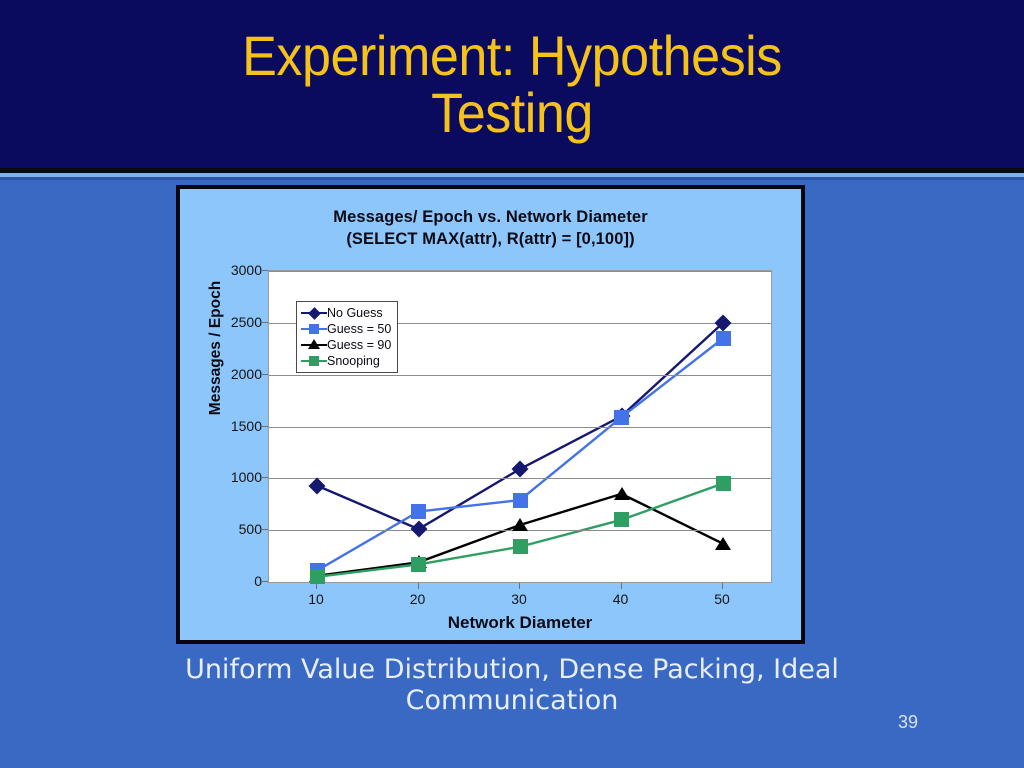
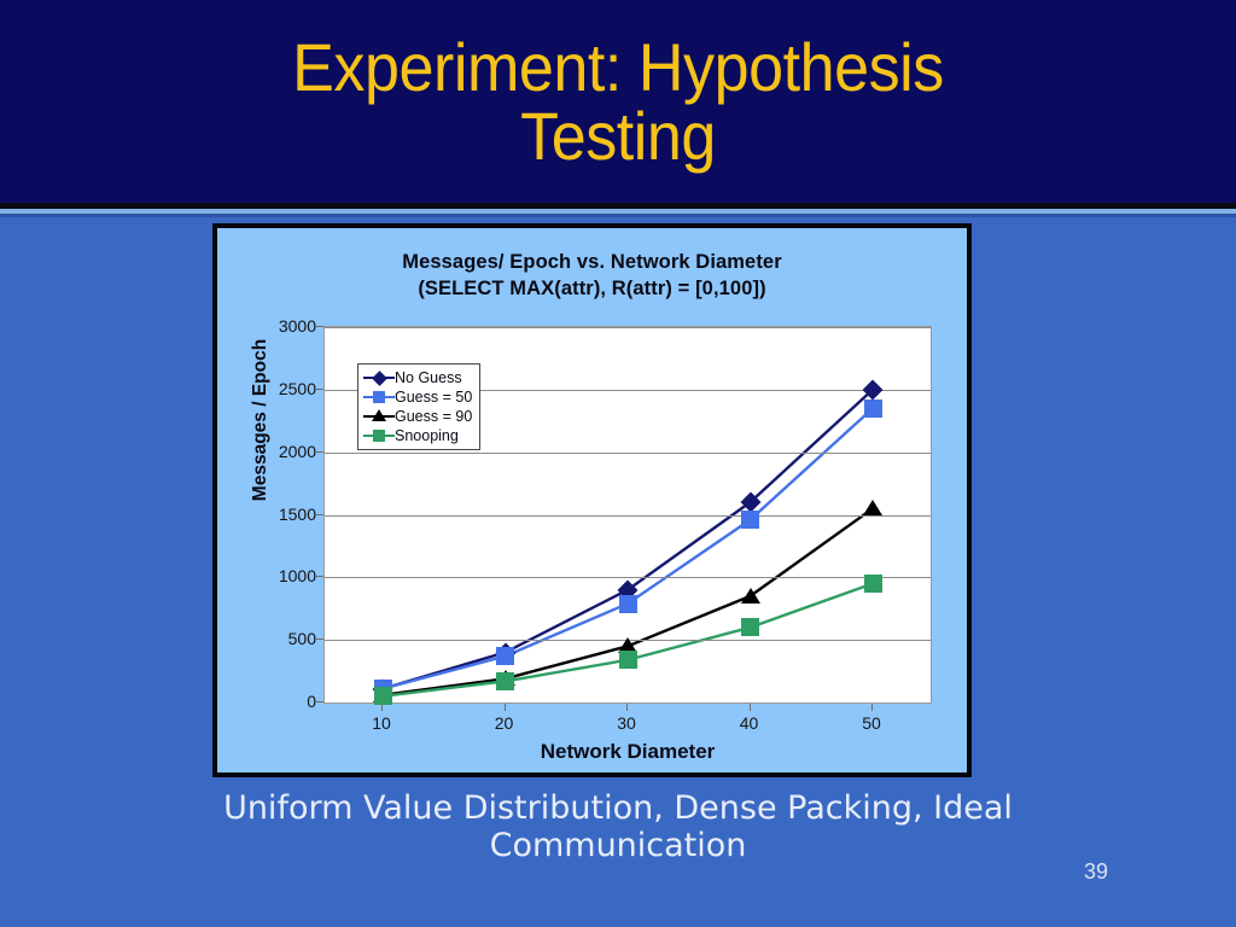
No Guess/10: 930 -> 110
No Guess/20: 510 -> 400
Guess = 50/20: 680 -> 370
No Guess/30: 1090 -> 900
Guess = 90/30: 550 -> 450
Guess = 50/40: 1590 -> 1460
Guess = 90/50: 370 -> 1550
